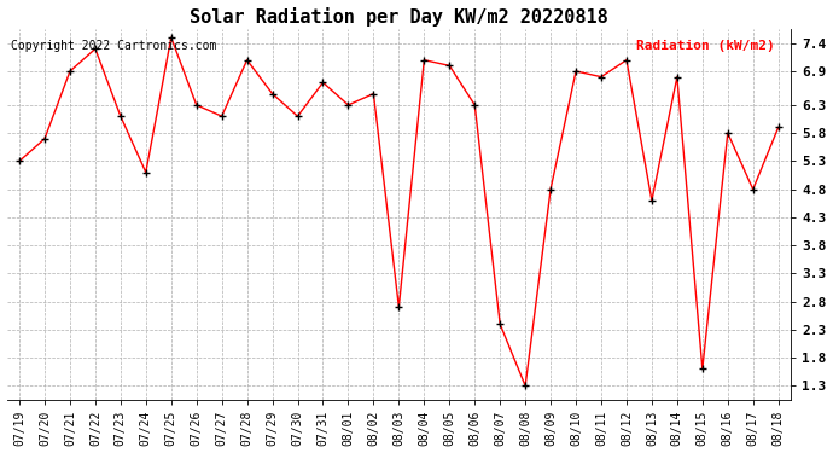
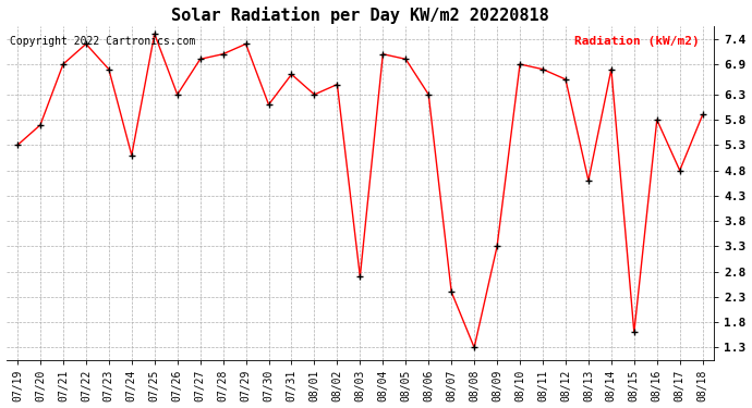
07/23: 6.1 -> 6.8
07/27: 6.1 -> 7.0
07/29: 6.5 -> 7.3
08/09: 4.8 -> 3.3
08/12: 7.1 -> 6.6
